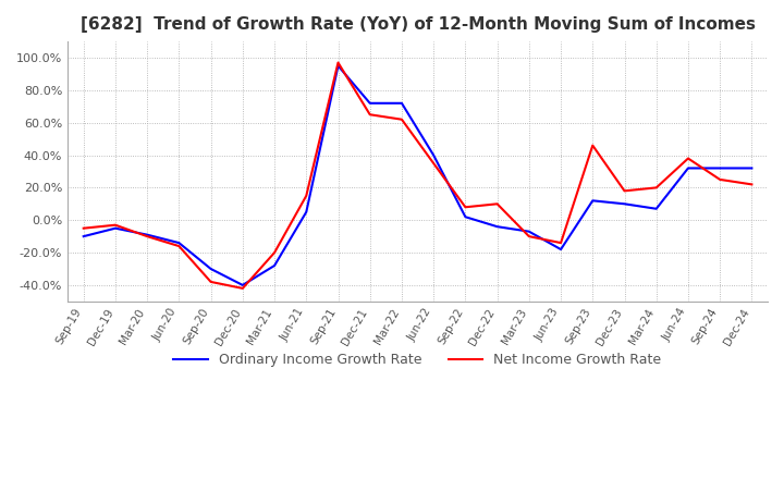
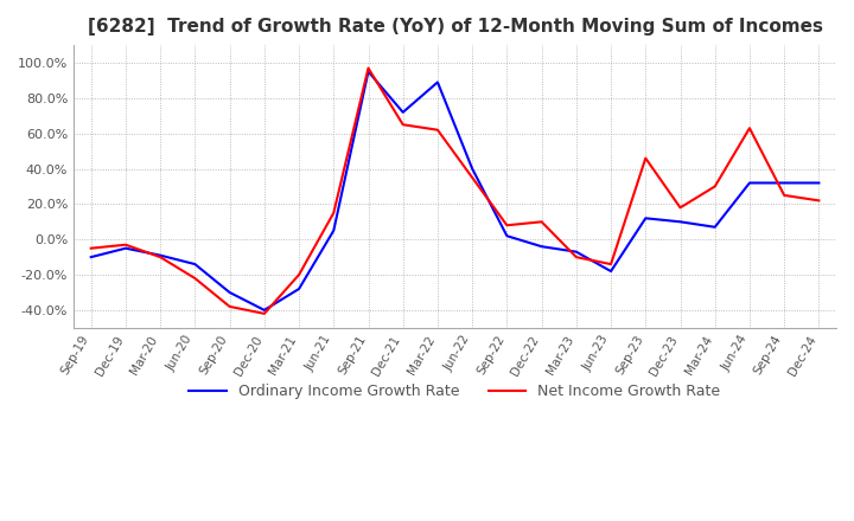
Net Income Growth Rate/Jun-20: -16% -> -22%
Ordinary Income Growth Rate/Mar-22: 72% -> 89%
Net Income Growth Rate/Mar-24: 20% -> 30%
Net Income Growth Rate/Jun-24: 38% -> 63%
